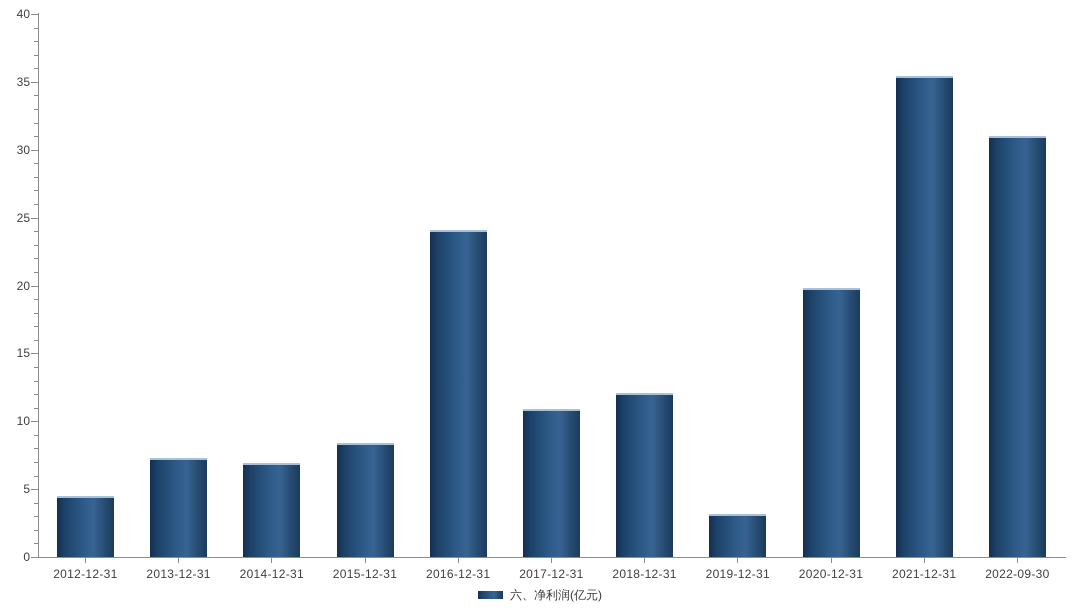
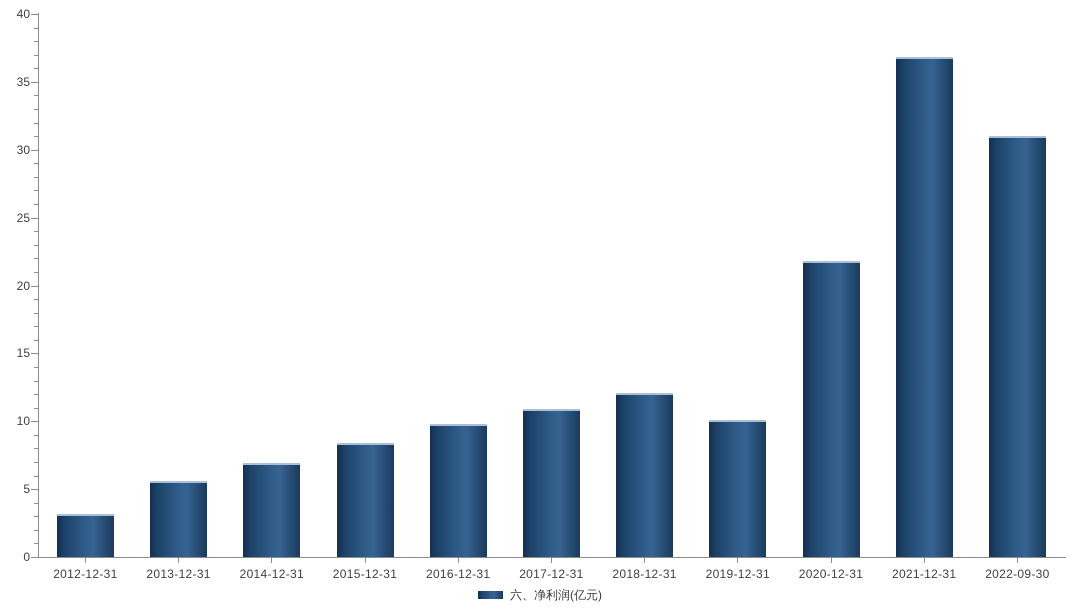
2012-12-31: 4.5 -> 3.2
2013-12-31: 7.3 -> 5.6
2016-12-31: 24.1 -> 9.8
2019-12-31: 3.2 -> 10.1
2020-12-31: 19.8 -> 21.8
2021-12-31: 35.4 -> 36.8
